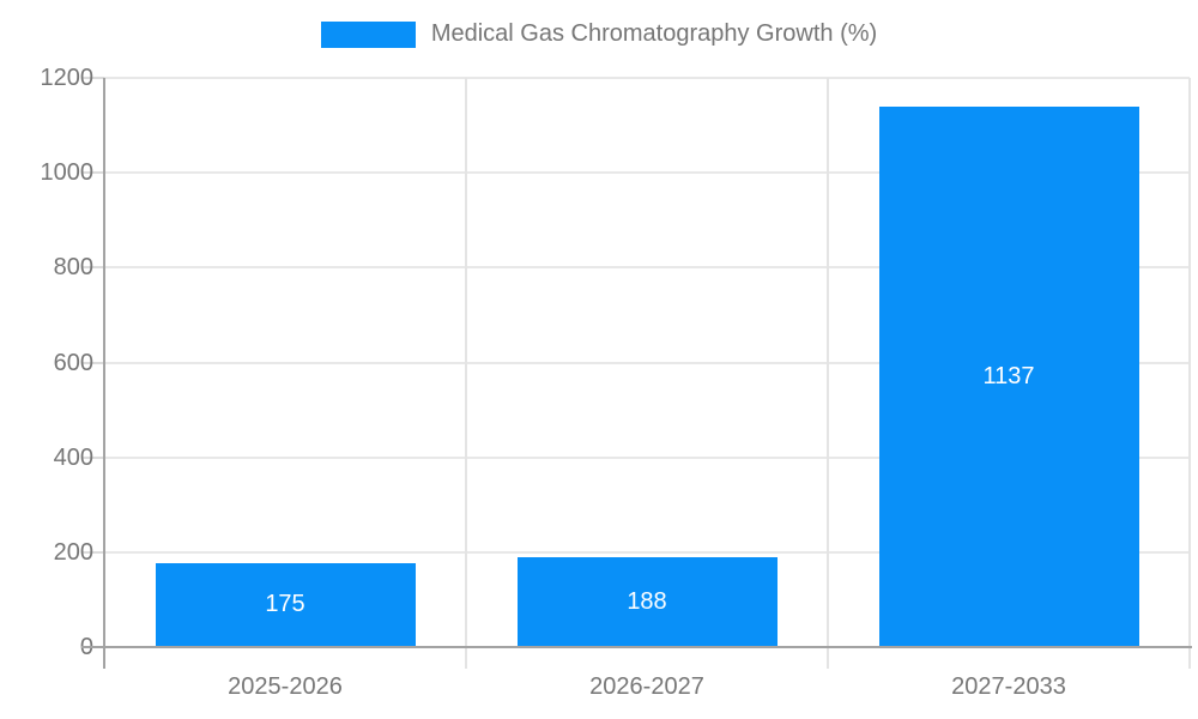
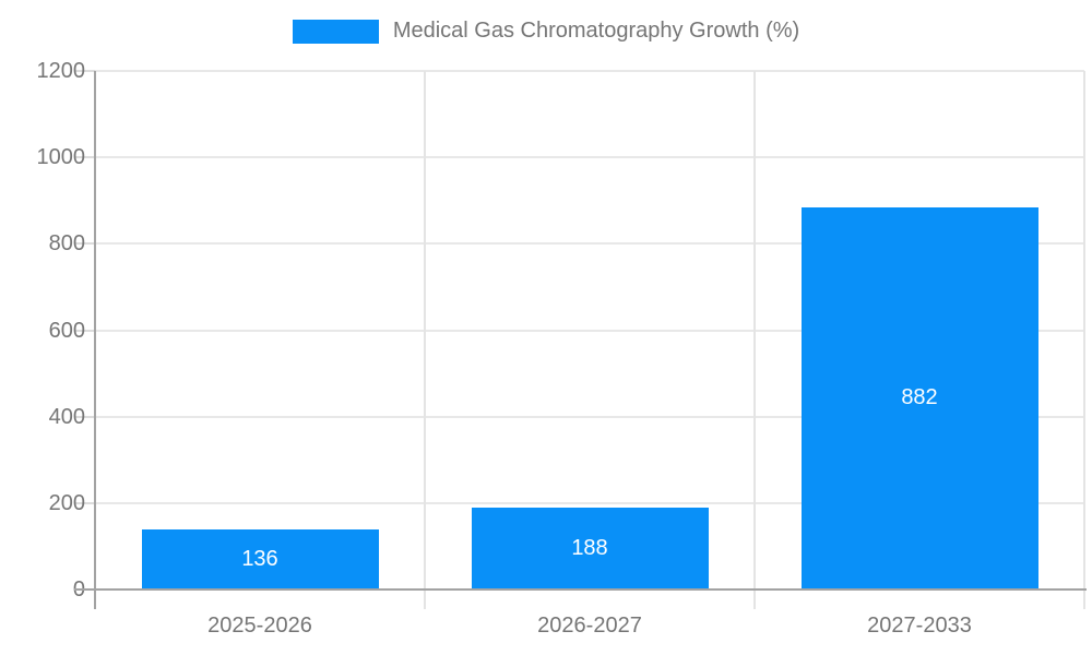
2025-2026: 175 -> 136
2027-2033: 1137 -> 882
